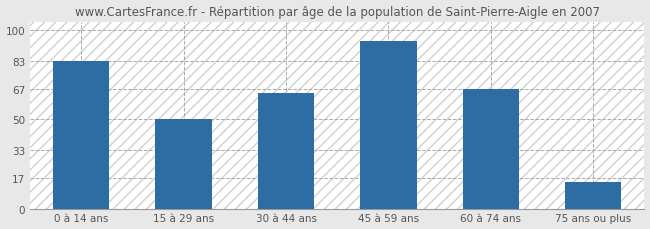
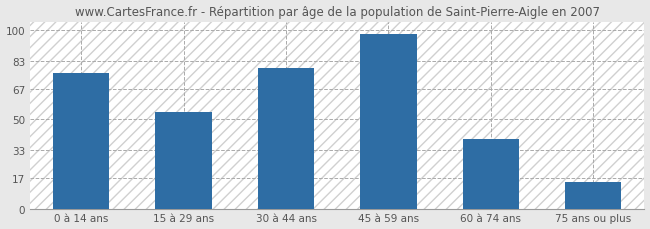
0 à 14 ans: 83 -> 76
15 à 29 ans: 50 -> 54
30 à 44 ans: 65 -> 79
45 à 59 ans: 94 -> 98
60 à 74 ans: 67 -> 39
